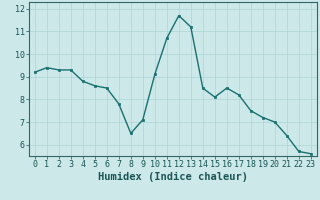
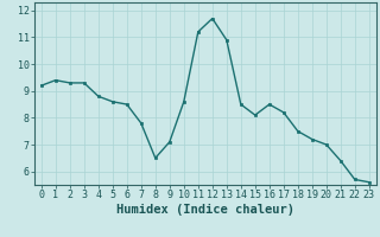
10: 9.1 -> 8.6
11: 10.7 -> 11.2
13: 11.2 -> 10.9
